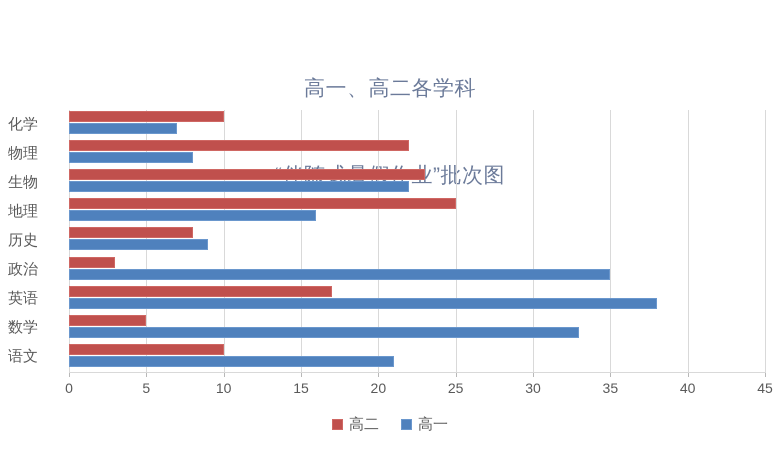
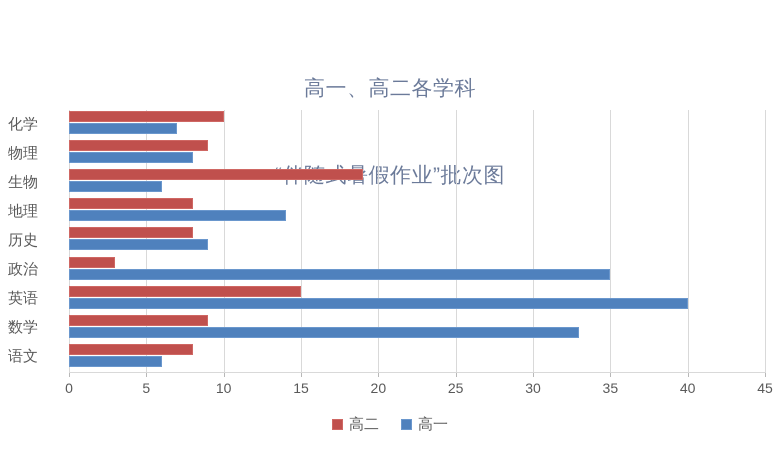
高二/物理: 22 -> 9
高二/生物: 23 -> 19
高一/生物: 22 -> 6
高二/地理: 25 -> 8
高一/地理: 16 -> 14
高二/英语: 17 -> 15
高一/英语: 38 -> 40
高二/数学: 5 -> 9
高二/语文: 10 -> 8
高一/语文: 21 -> 6
